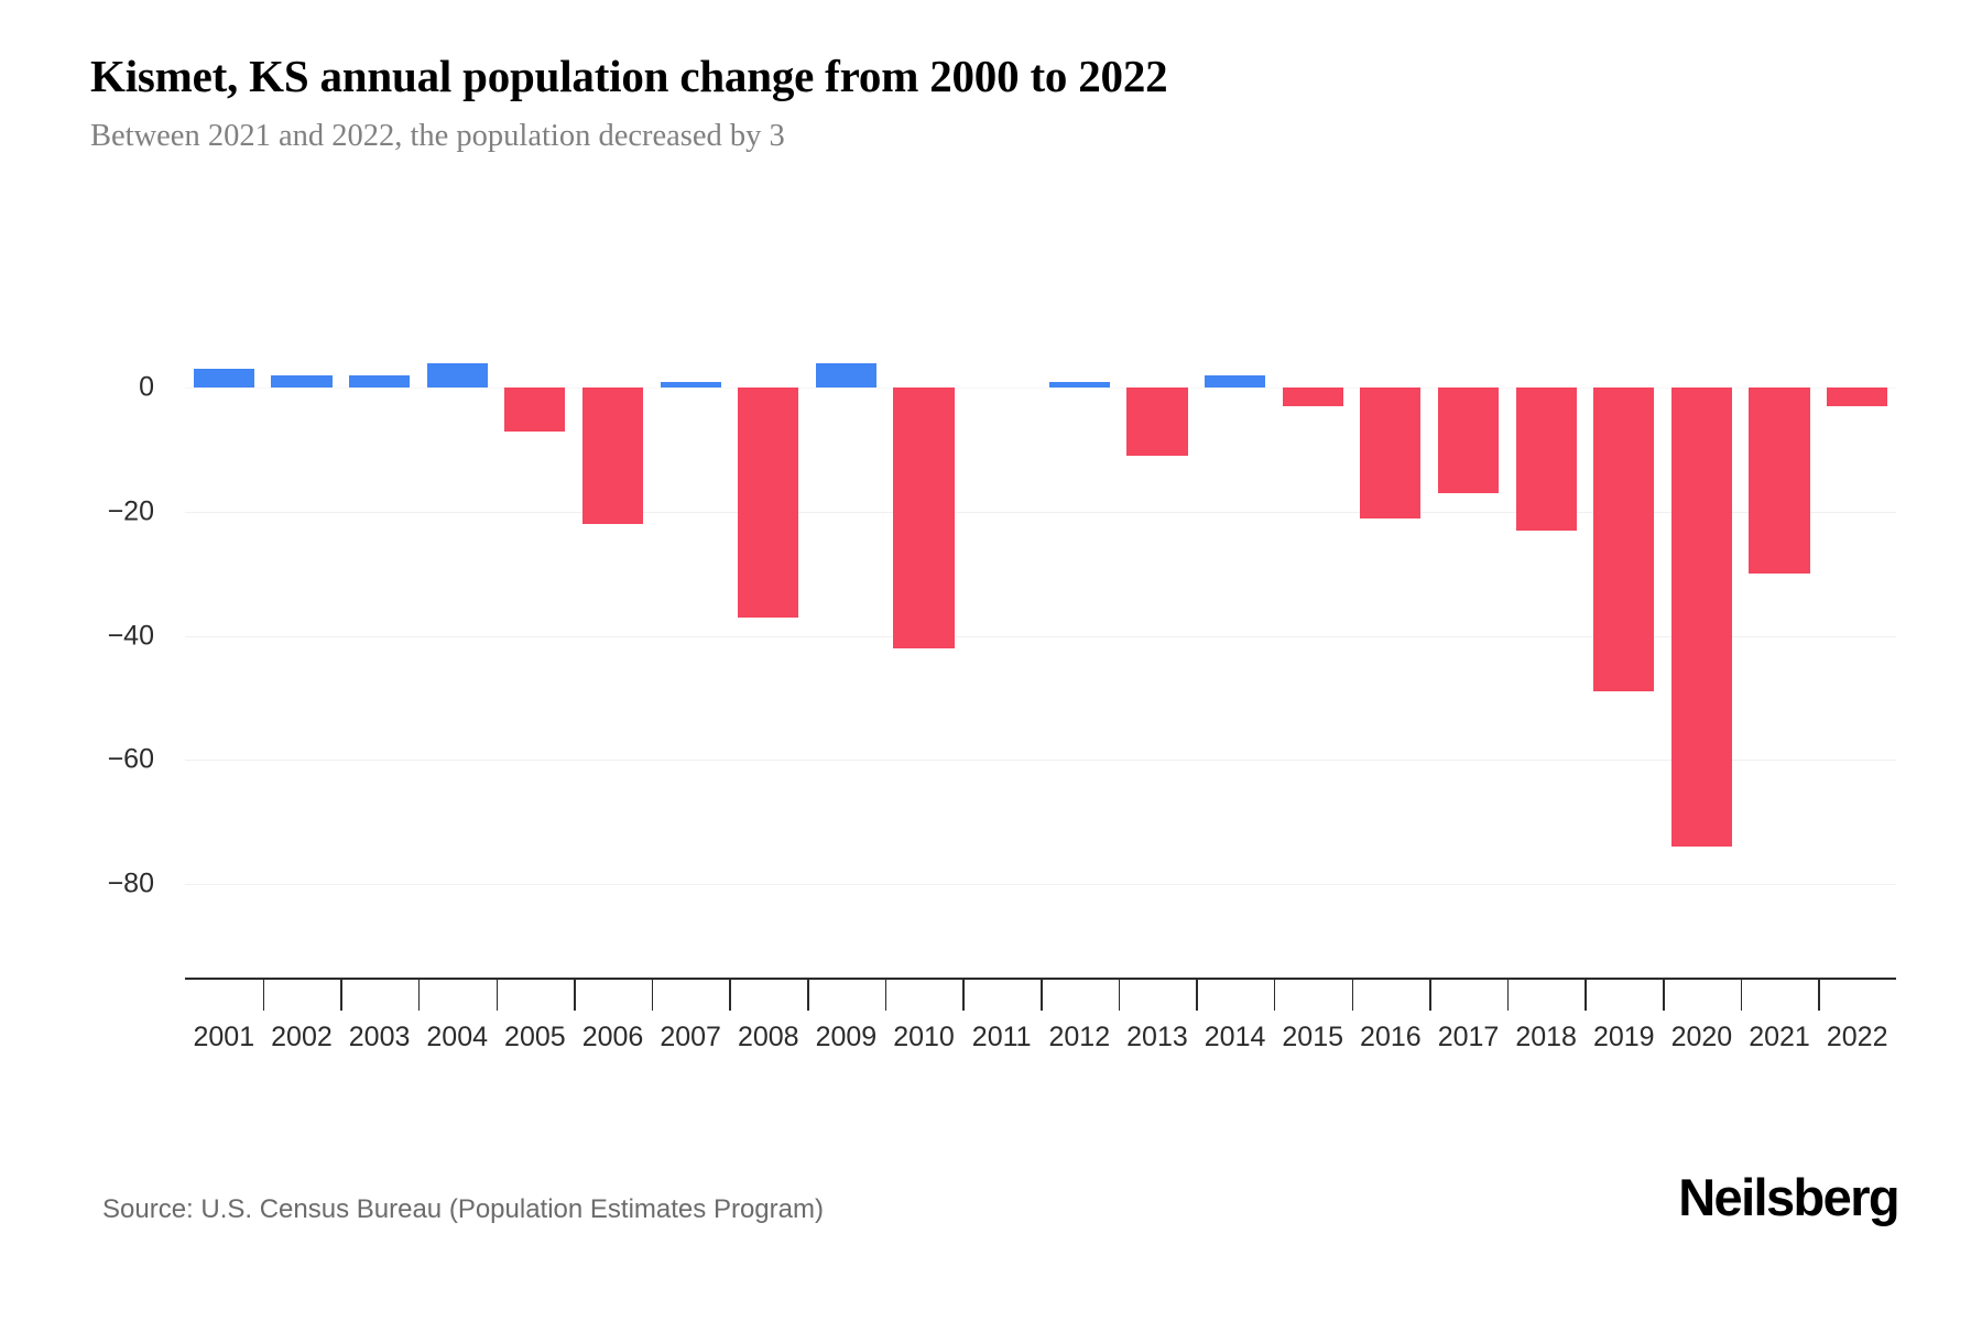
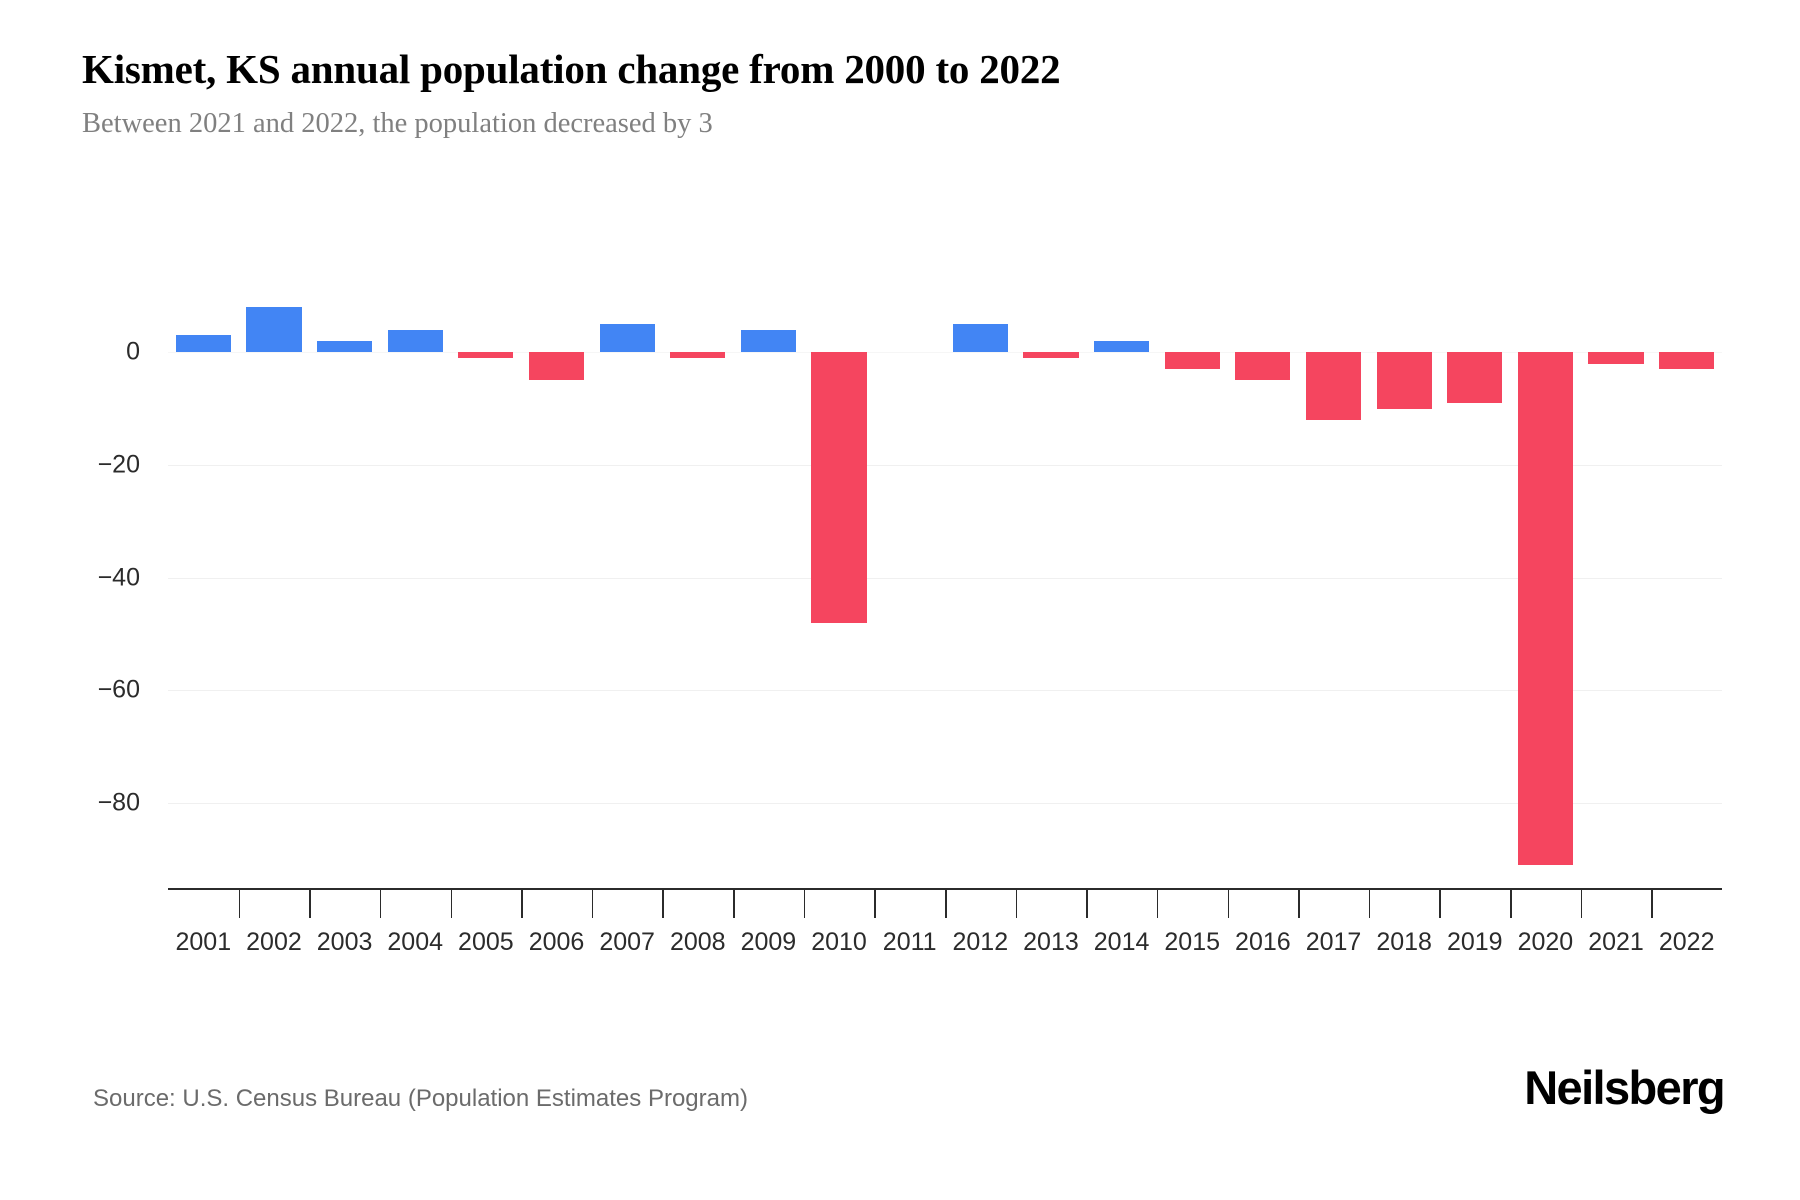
2002: 2 -> 8
2005: -7 -> -1
2006: -22 -> -5
2007: 1 -> 5
2008: -37 -> -1
2010: -42 -> -48
2012: 1 -> 5
2013: -11 -> -1
2016: -21 -> -5
2017: -17 -> -12
2018: -23 -> -10
2019: -49 -> -9
2020: -74 -> -91
2021: -30 -> -2
